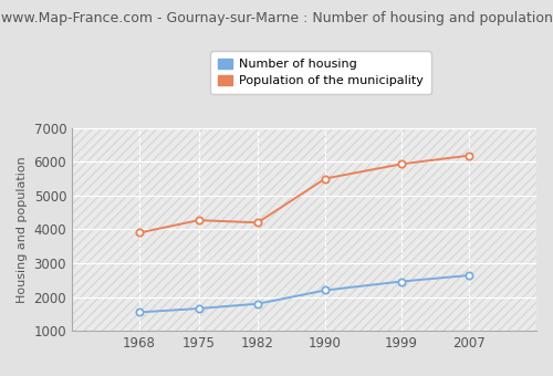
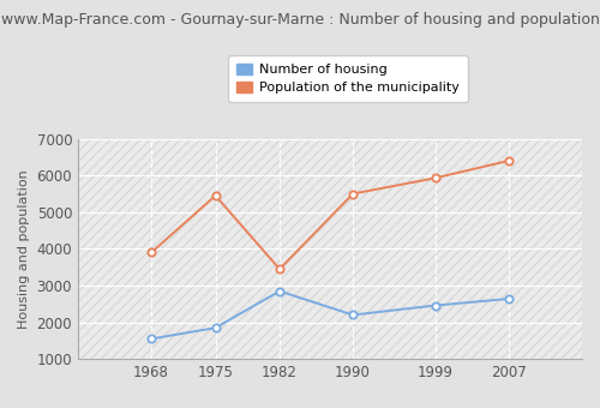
Number of housing/1975: 1660 -> 1850
Population of the municipality/1975: 4270 -> 5450
Number of housing/1982: 1800 -> 2850
Population of the municipality/1982: 4200 -> 3450
Population of the municipality/2007: 6180 -> 6400
